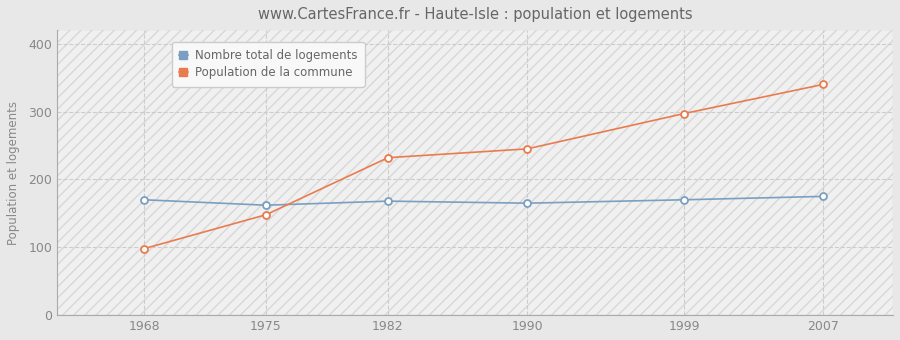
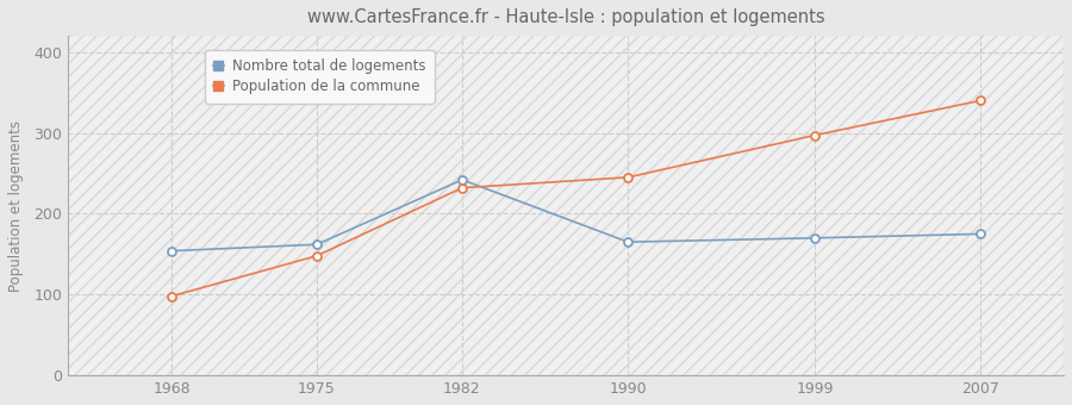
Nombre total de logements/1968: 170 -> 154
Nombre total de logements/1982: 168 -> 242
